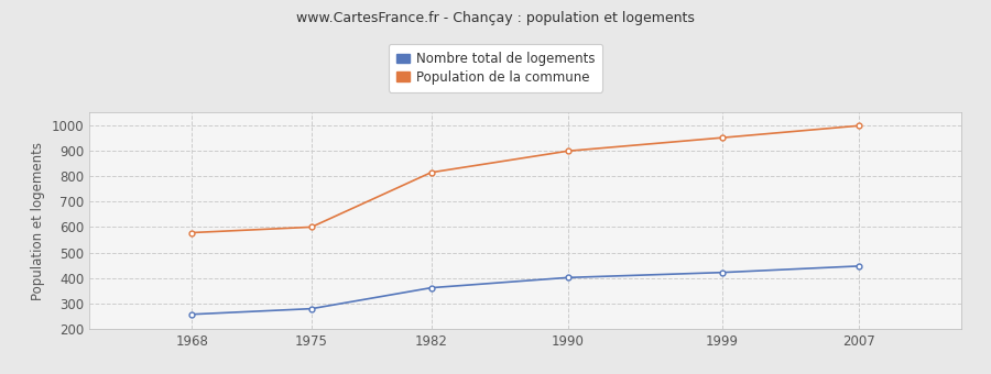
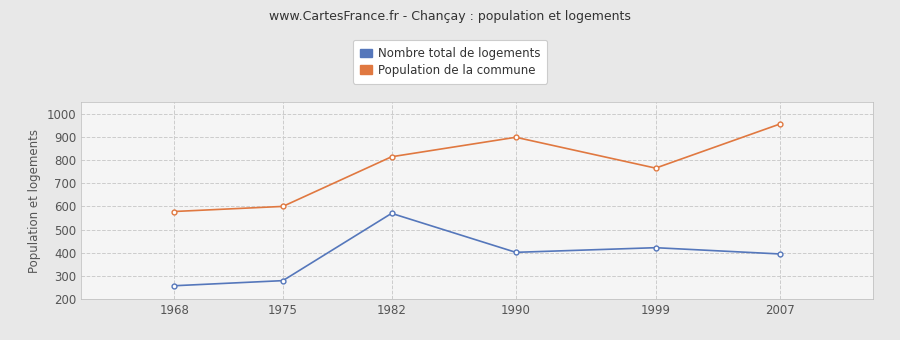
Nombre total de logements/1982: 362 -> 570
Population de la commune/1999: 950 -> 765
Nombre total de logements/2007: 447 -> 395
Population de la commune/2007: 997 -> 955
